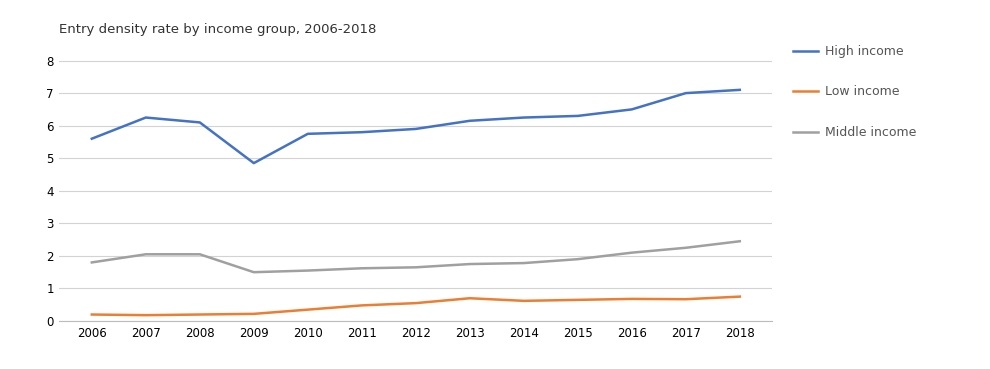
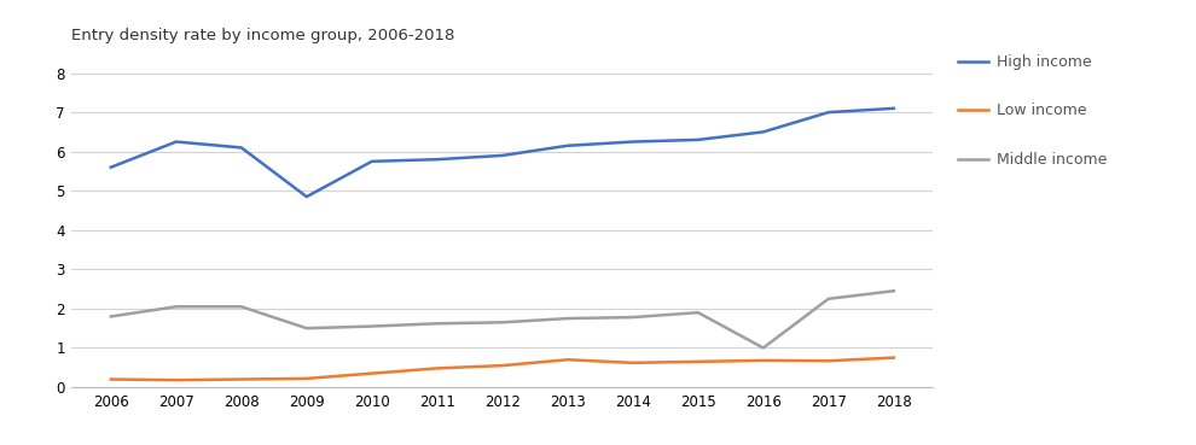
Middle income/2016: 2.10 -> 1.00
